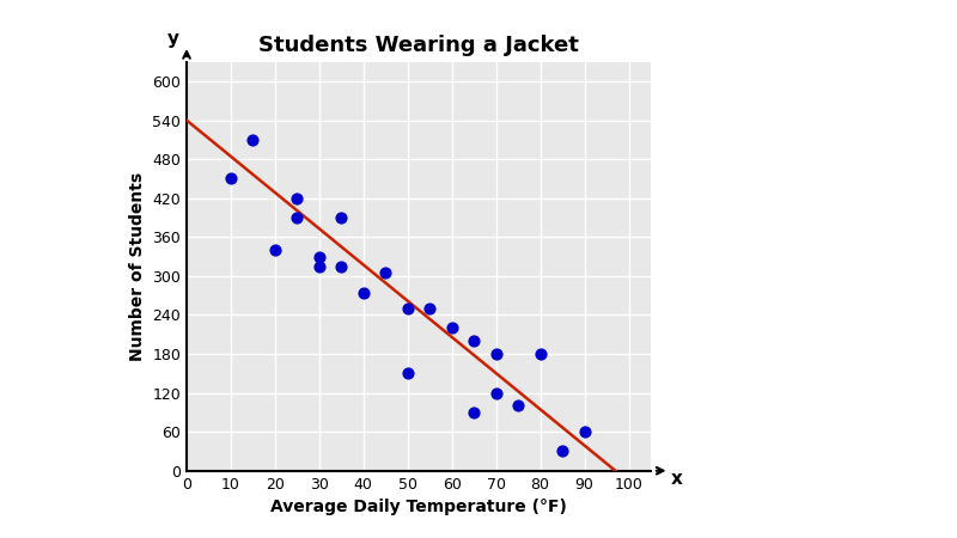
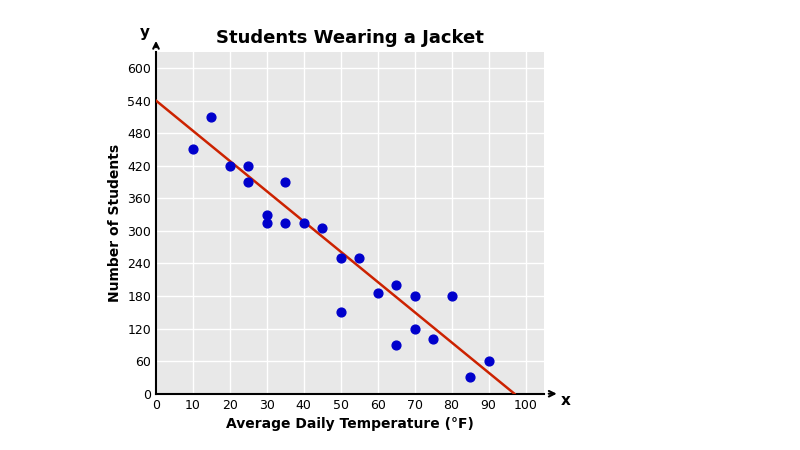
20: 340 -> 420
40: 274 -> 315
60: 220 -> 185
